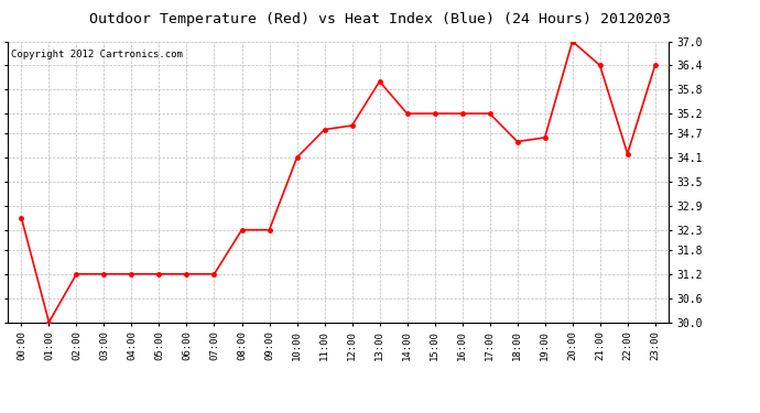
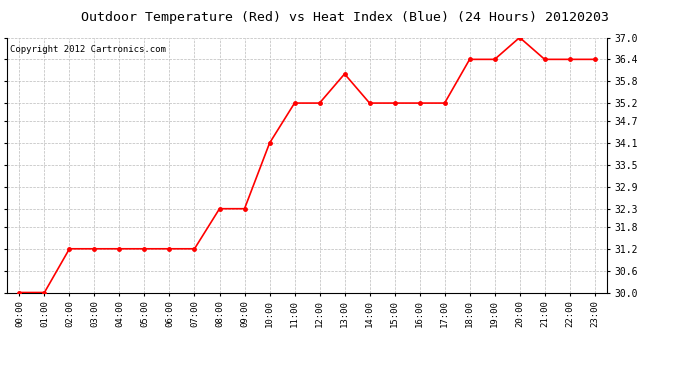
00:00: 32.6 -> 30.0
11:00: 34.8 -> 35.2
12:00: 34.9 -> 35.2
18:00: 34.5 -> 36.4
19:00: 34.6 -> 36.4
22:00: 34.2 -> 36.4
